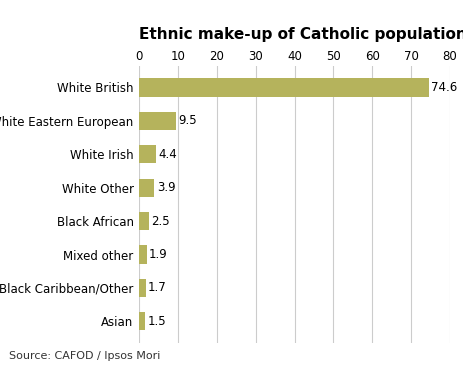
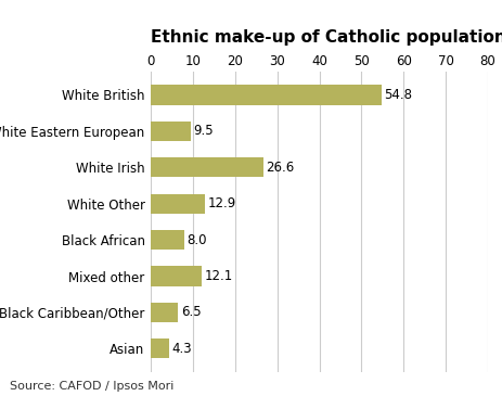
White British: 74.6 -> 54.8
White Irish: 4.4 -> 26.6
White Other: 3.9 -> 12.9
Black African: 2.5 -> 8.0
Mixed other: 1.9 -> 12.1
Black Caribbean/Other: 1.7 -> 6.5
Asian: 1.5 -> 4.3
